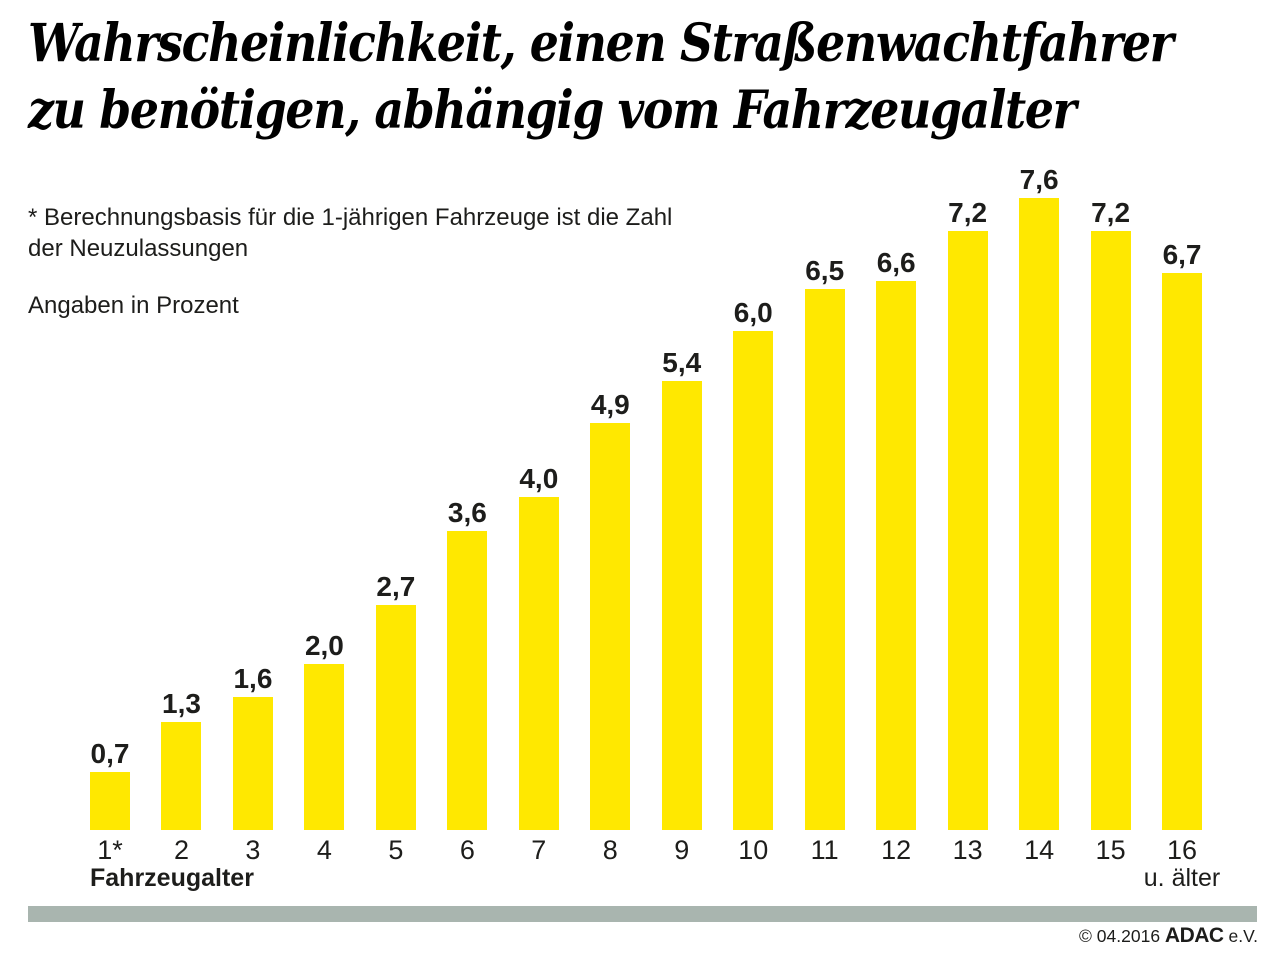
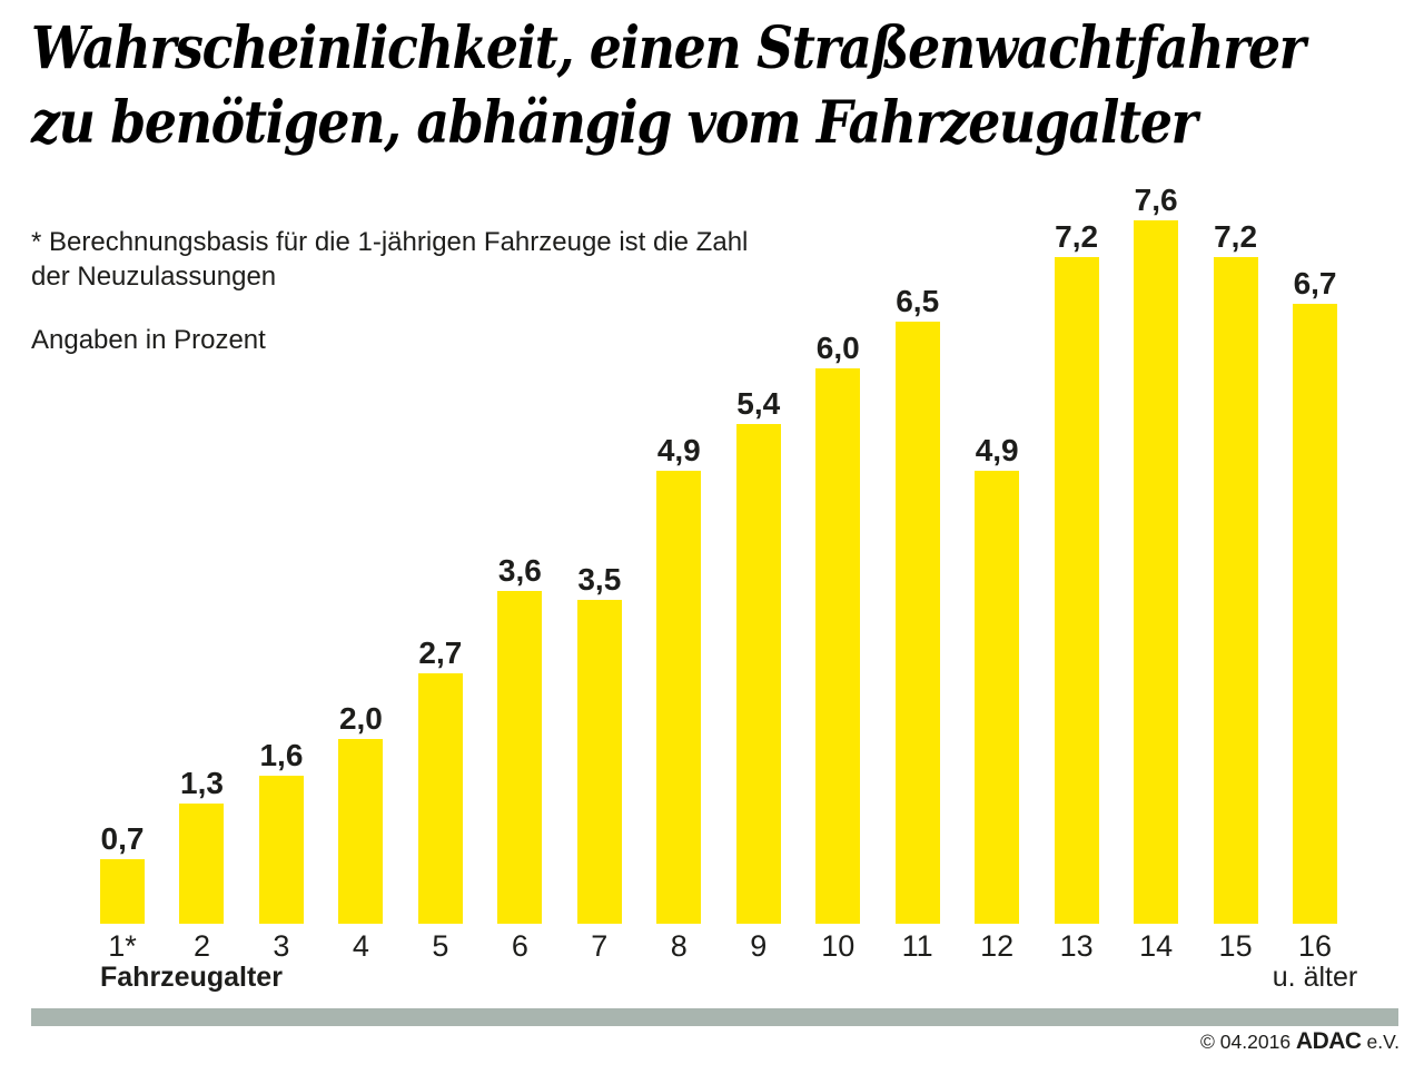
7: 4,0 -> 3,5
12: 6,6 -> 4,9
